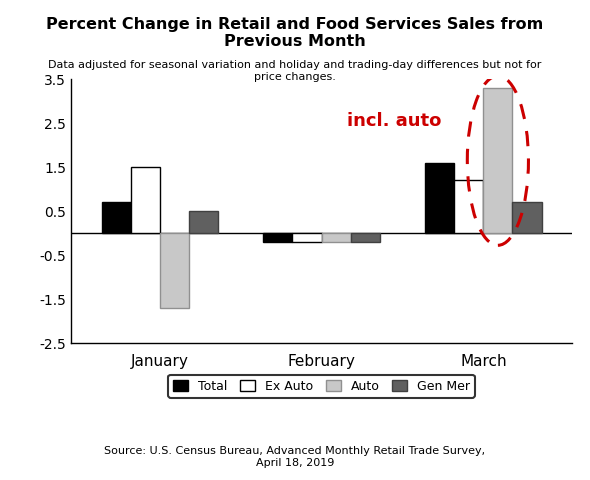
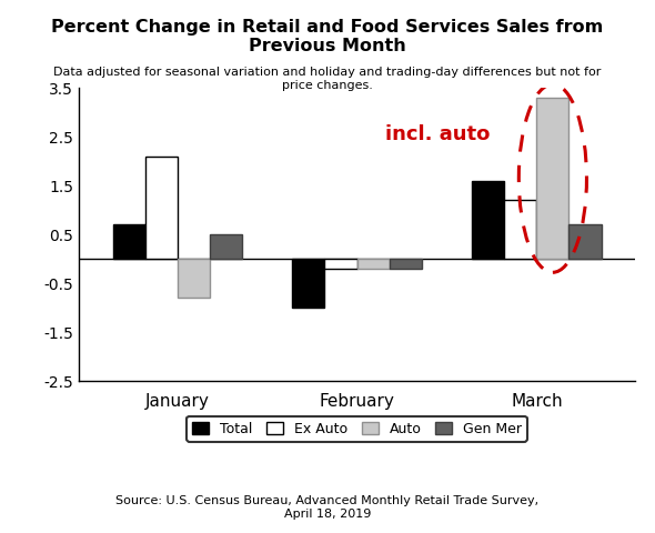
Ex Auto/January: 1.5 -> 2.1
Auto/January: -1.7 -> -0.8
Total/February: -0.2 -> -1.0
